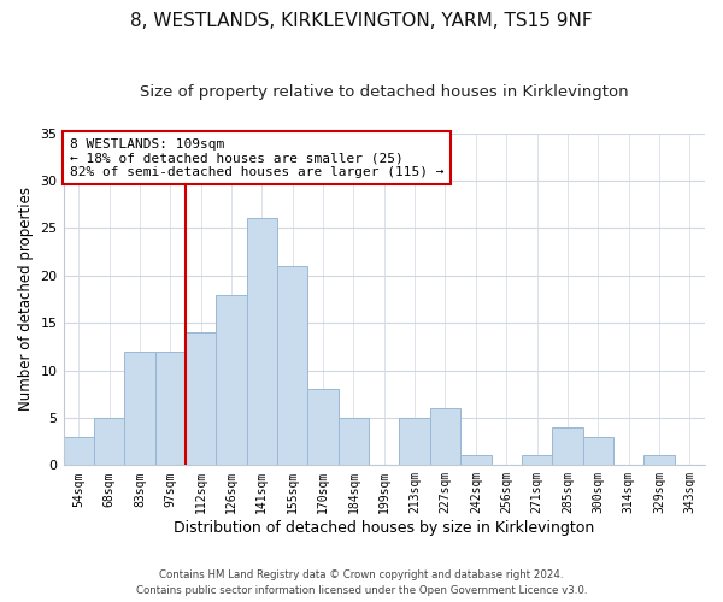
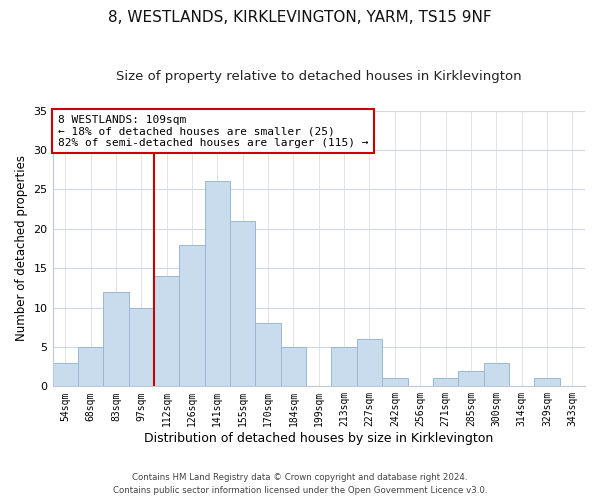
97sqm: 12 -> 10
285sqm: 4 -> 2
